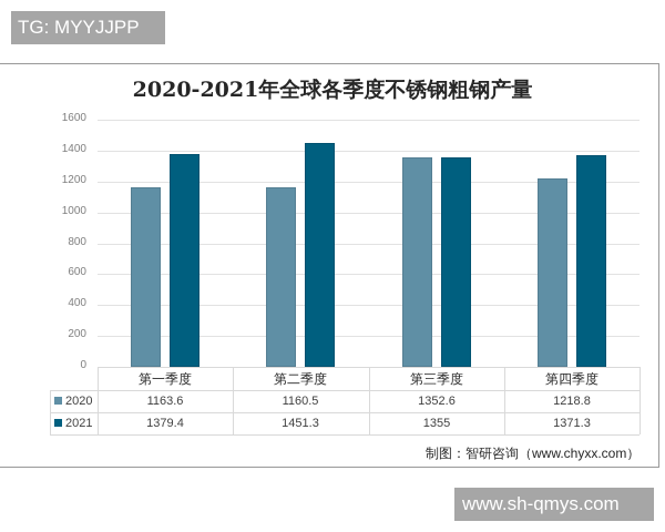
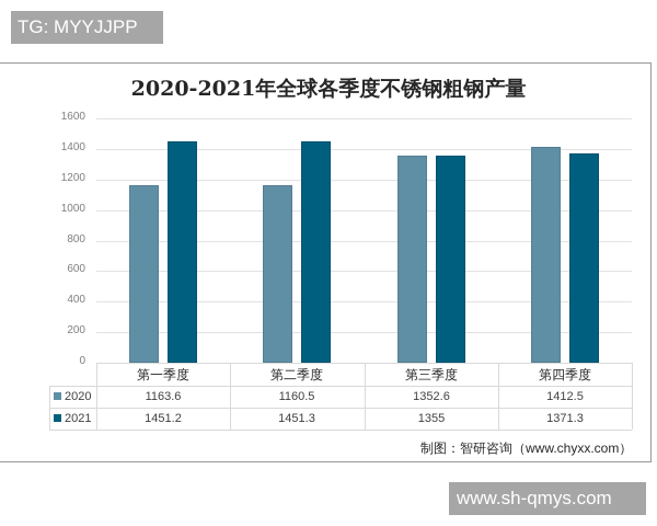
2021/第一季度: 1379.4 -> 1451.2
2020/第四季度: 1218.8 -> 1412.5
